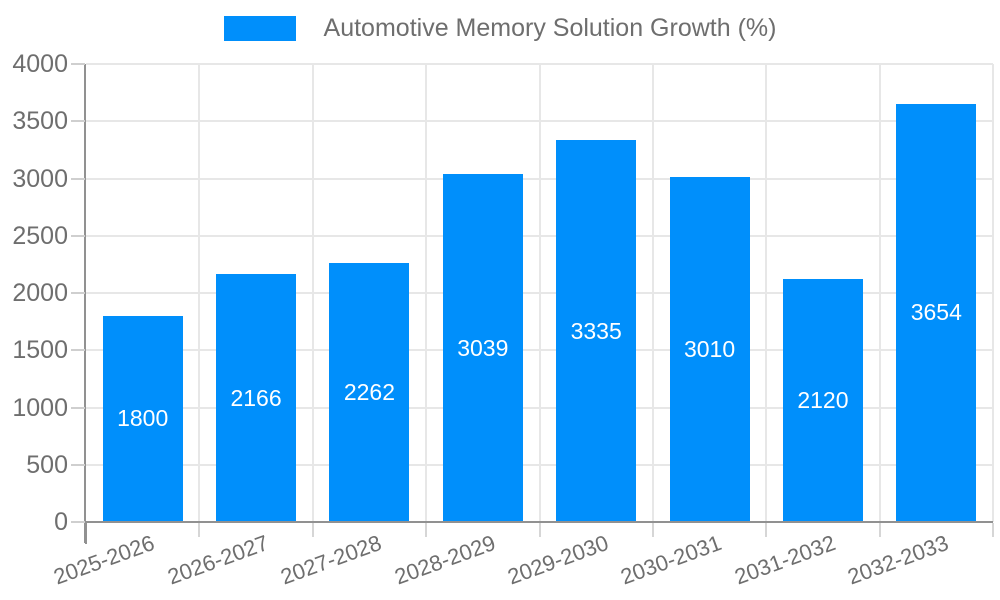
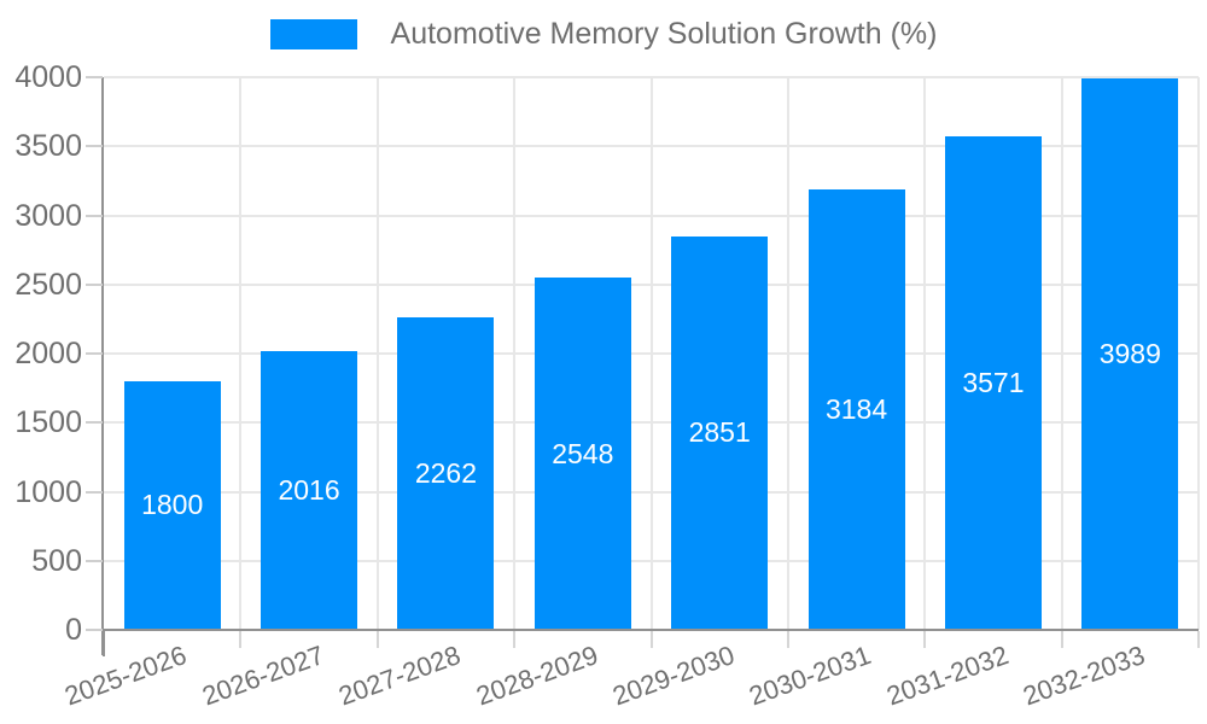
2026-2027: 2166 -> 2016
2028-2029: 3039 -> 2548
2029-2030: 3335 -> 2851
2030-2031: 3010 -> 3184
2031-2032: 2120 -> 3571
2032-2033: 3654 -> 3989
